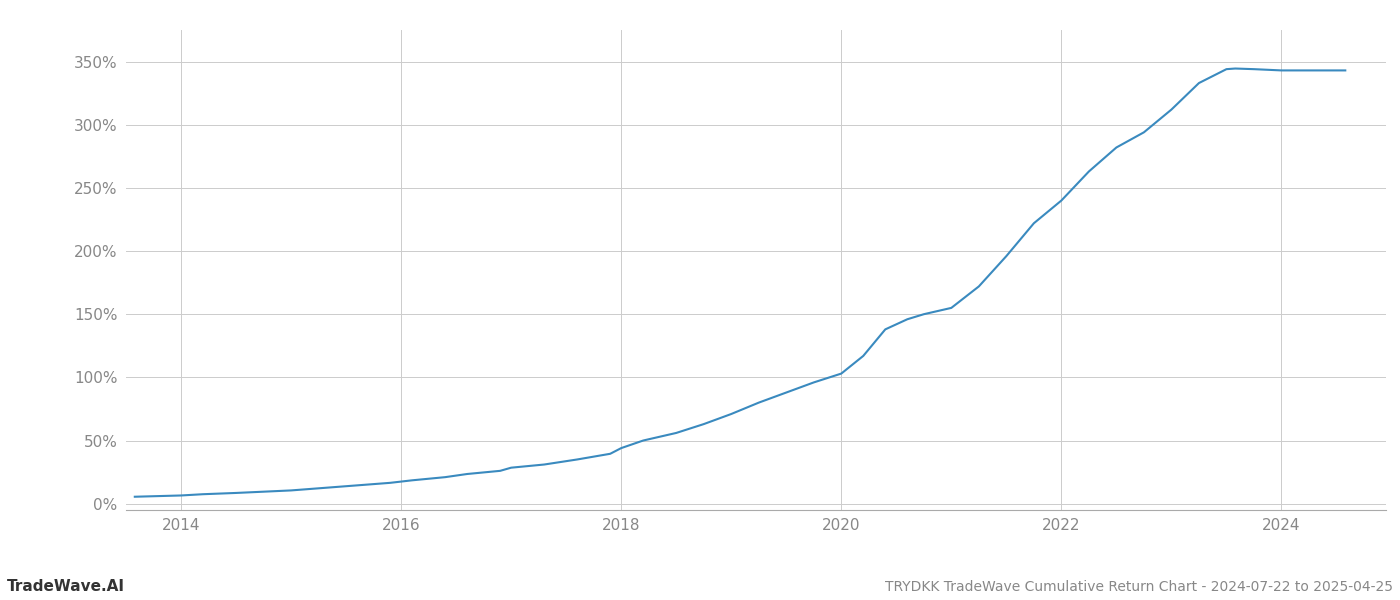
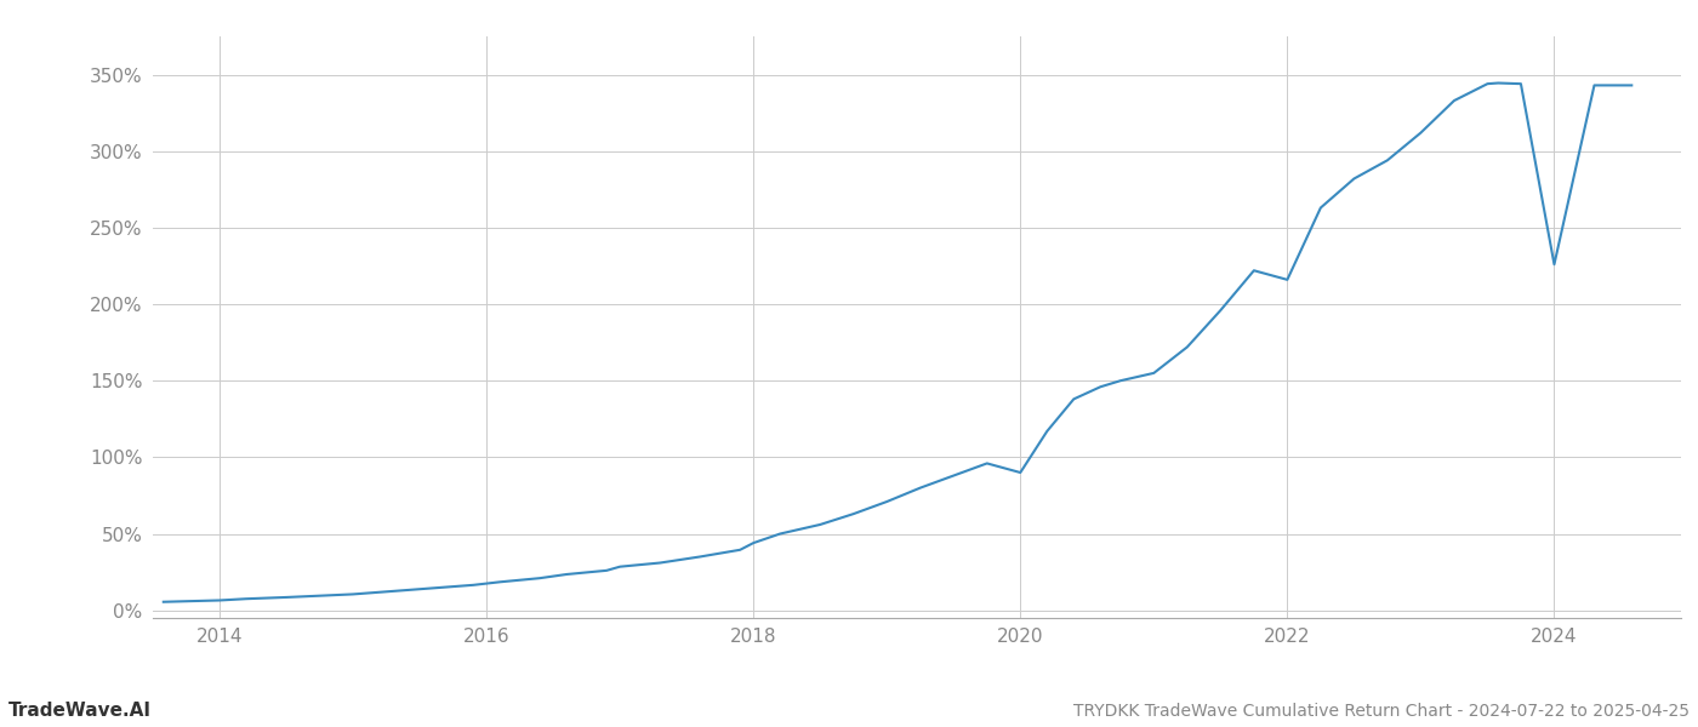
2020: 103% -> 90%
2022: 240% -> 216%
2024: 343% -> 226%
